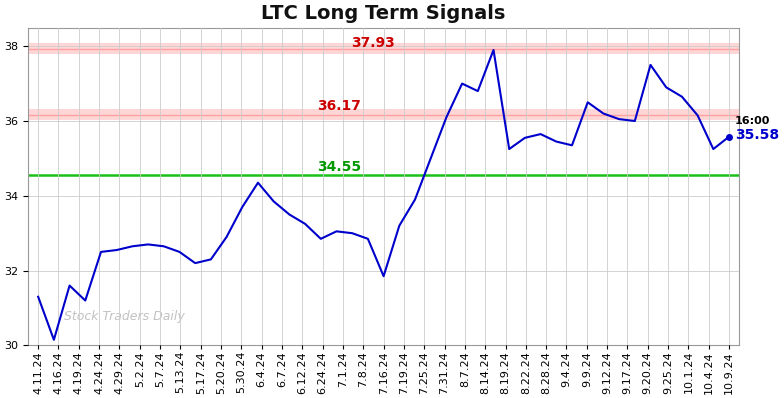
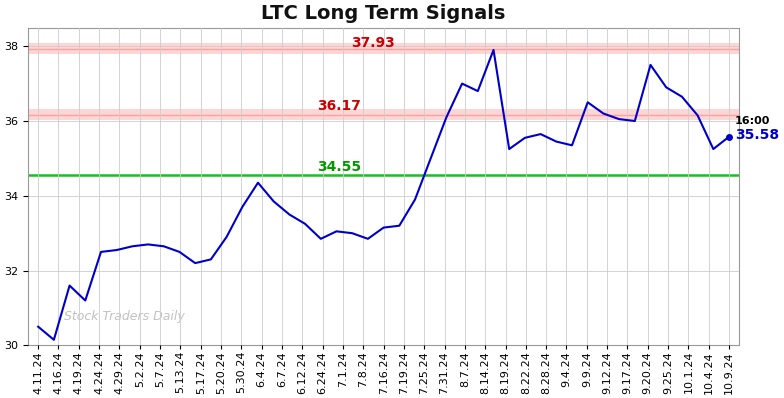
4.11.24: 31.30 -> 30.50
7.16.24: 31.85 -> 33.15
